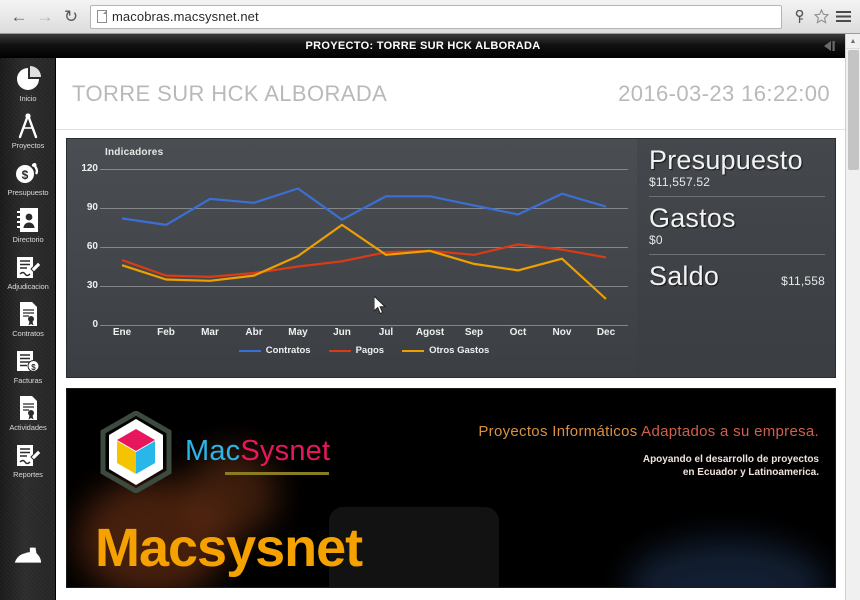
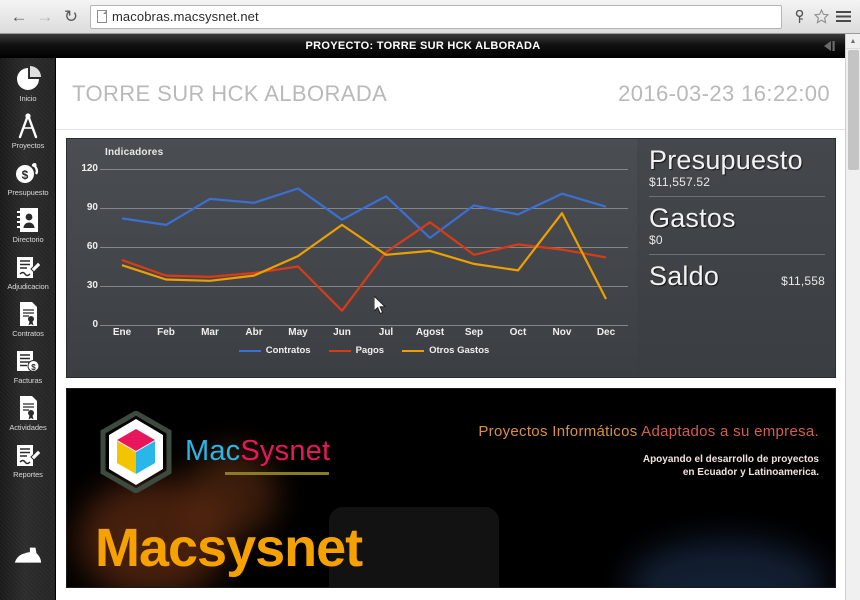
Pagos/Jun: 49 -> 11
Contratos/Agost: 99 -> 67
Pagos/Agost: 57 -> 79
Otros Gastos/Nov: 51 -> 86
